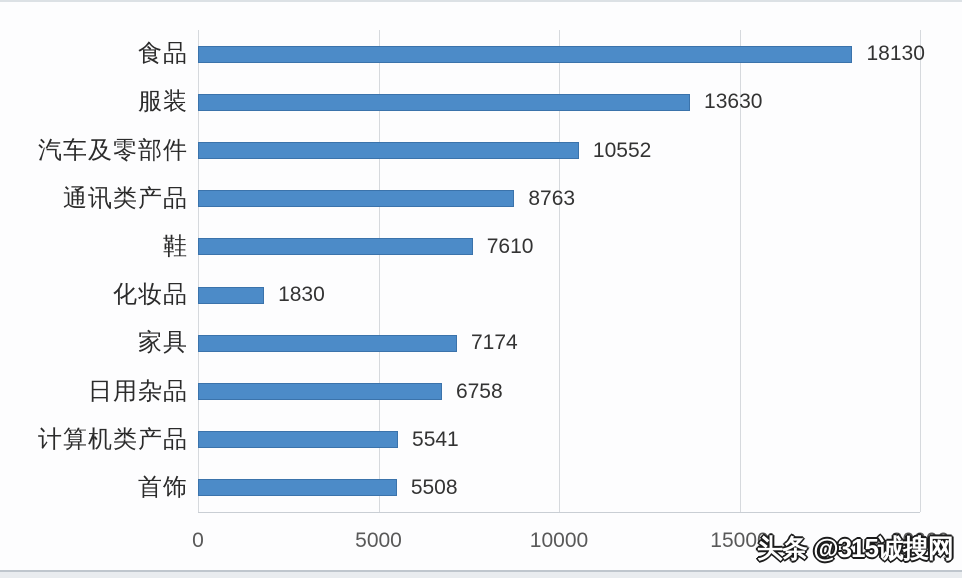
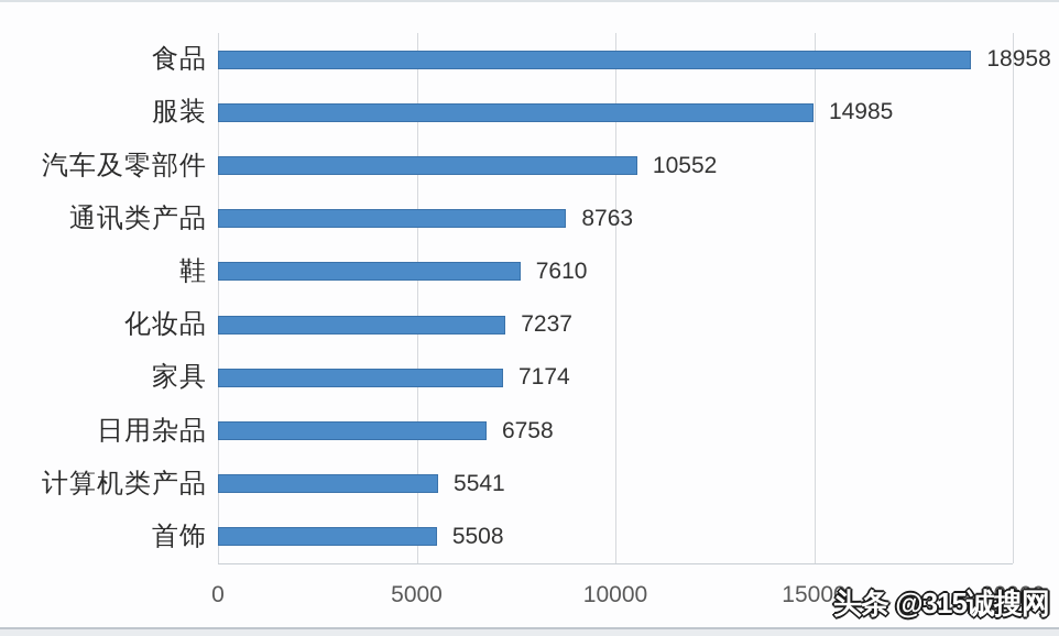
食品: 18130 -> 18958
服装: 13630 -> 14985
化妆品: 1830 -> 7237
